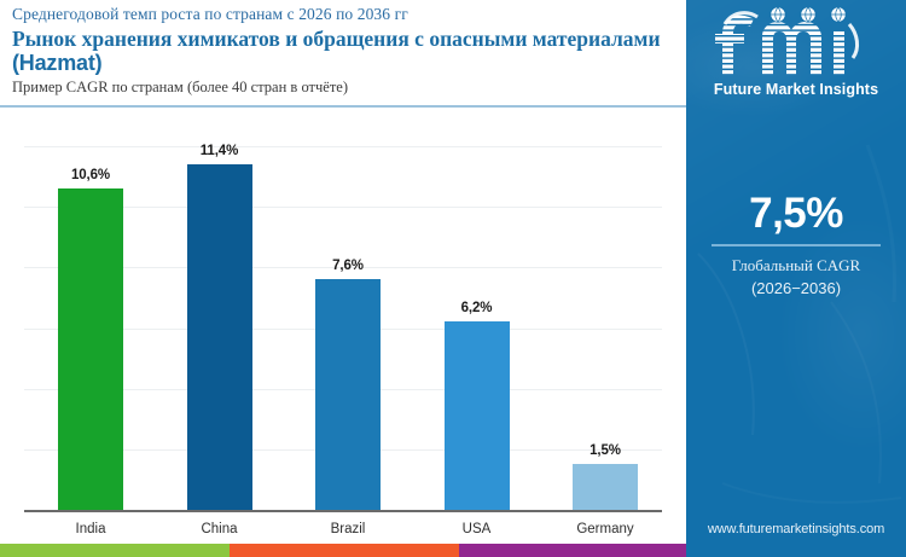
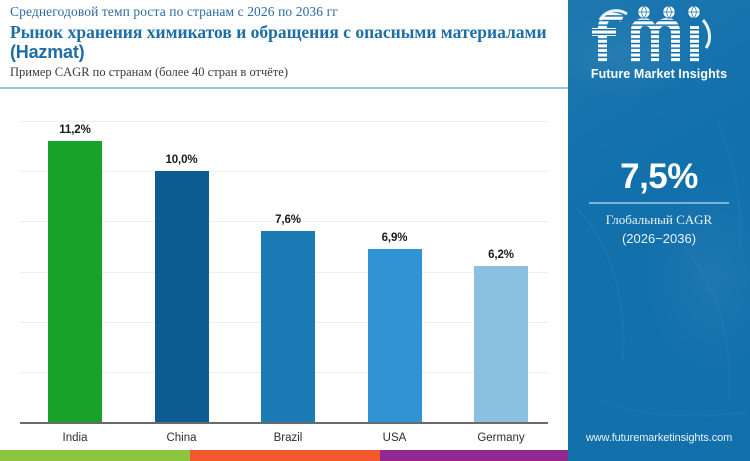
India: 10,6% -> 11,2%
China: 11,4% -> 10,0%
USA: 6,2% -> 6,9%
Germany: 1,5% -> 6,2%
